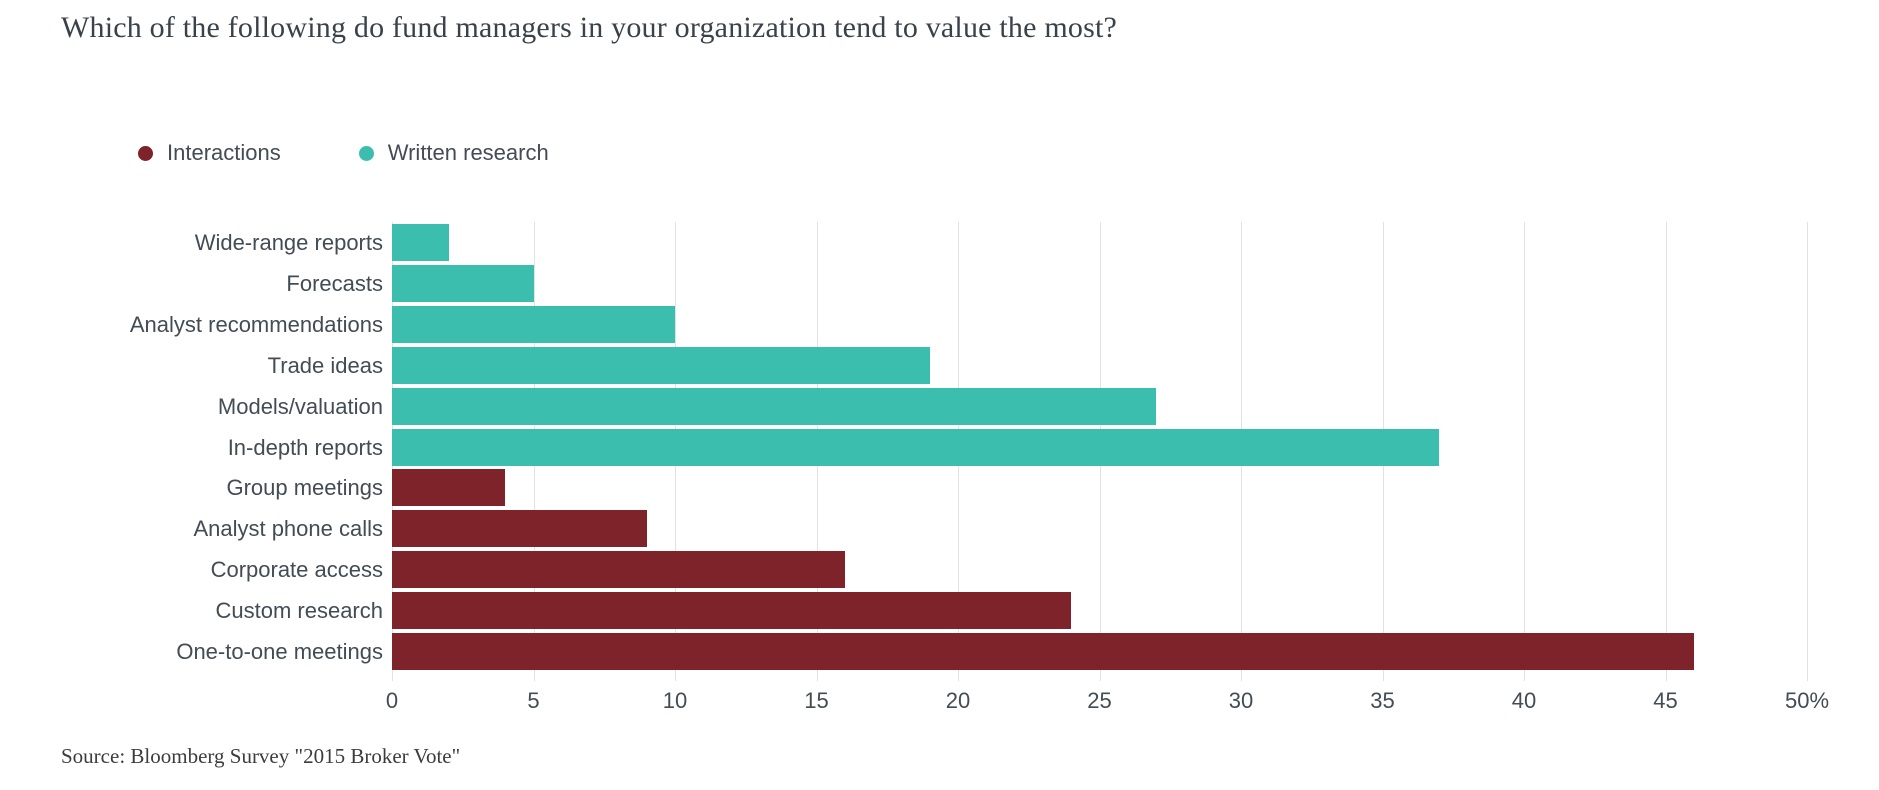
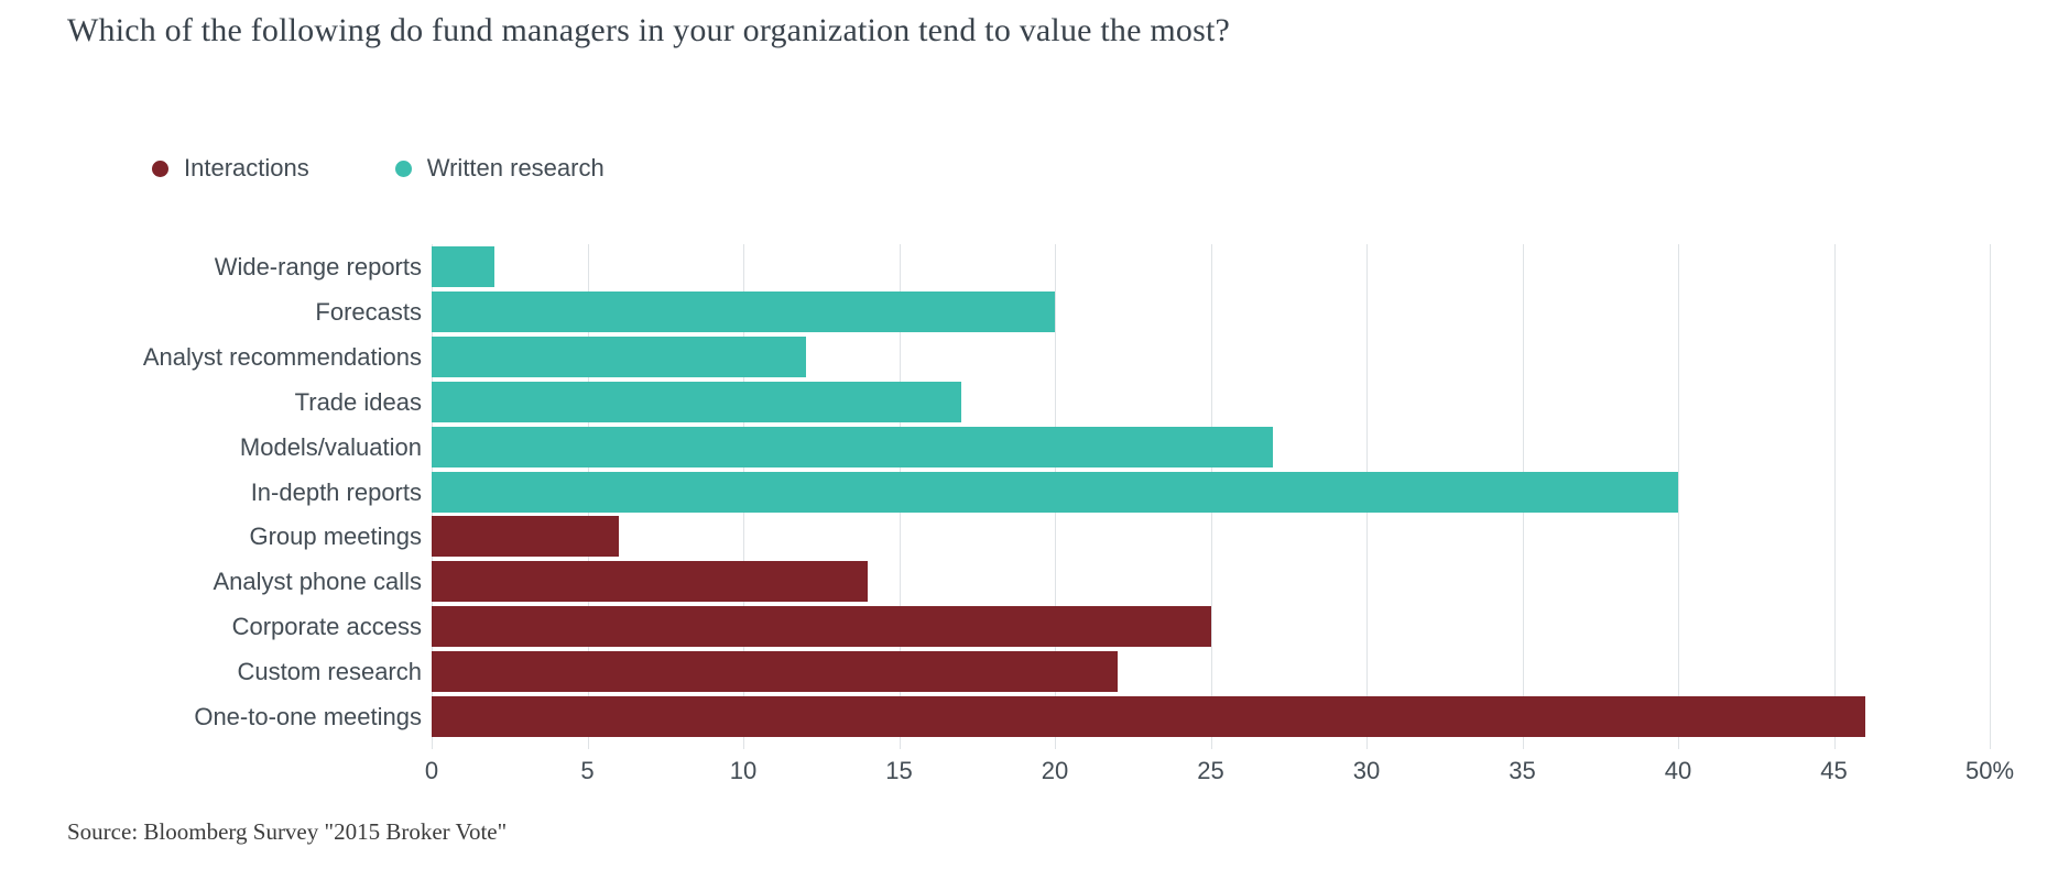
Forecasts: 5% -> 20%
Analyst recommendations: 10% -> 12%
Trade ideas: 19% -> 17%
In-depth reports: 37% -> 40%
Group meetings: 4% -> 6%
Analyst phone calls: 9% -> 14%
Corporate access: 16% -> 25%
Custom research: 24% -> 22%
